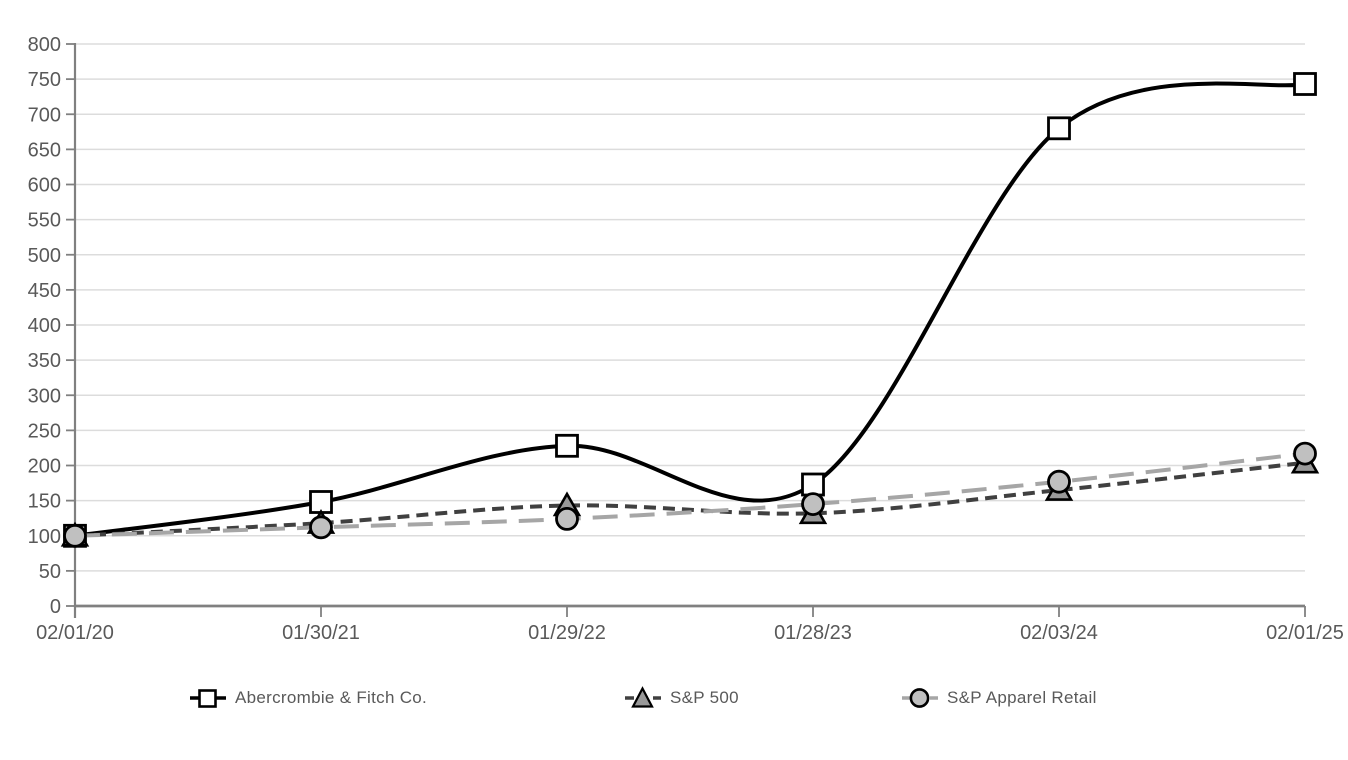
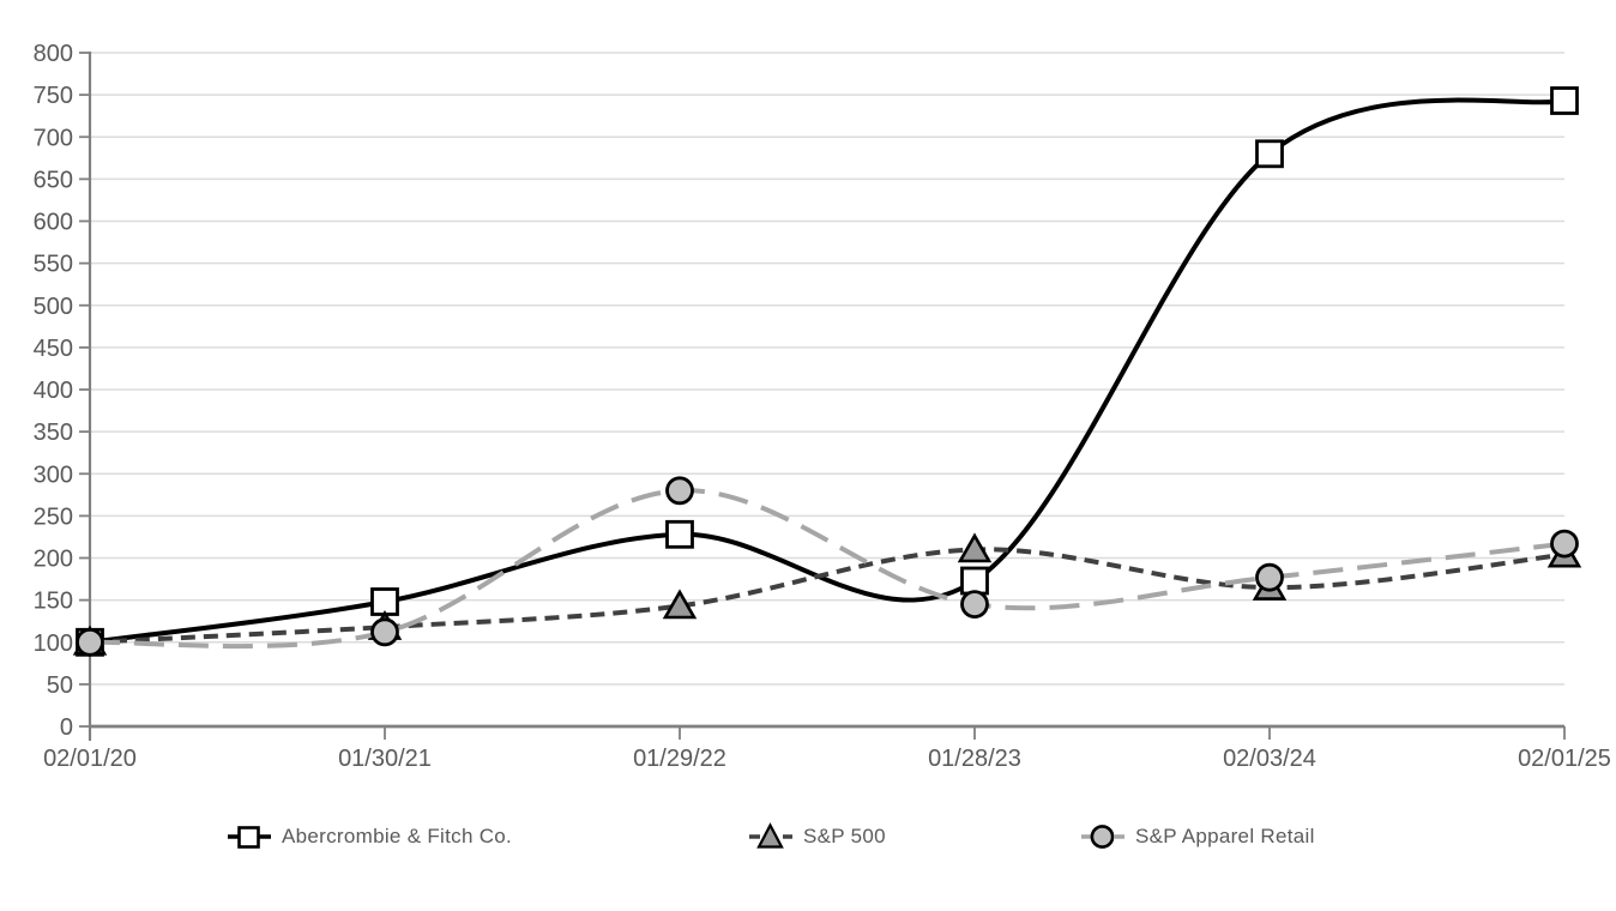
S&P Apparel Retail/01/29/22: 120 -> 280
S&P 500/01/28/23: 130 -> 210
